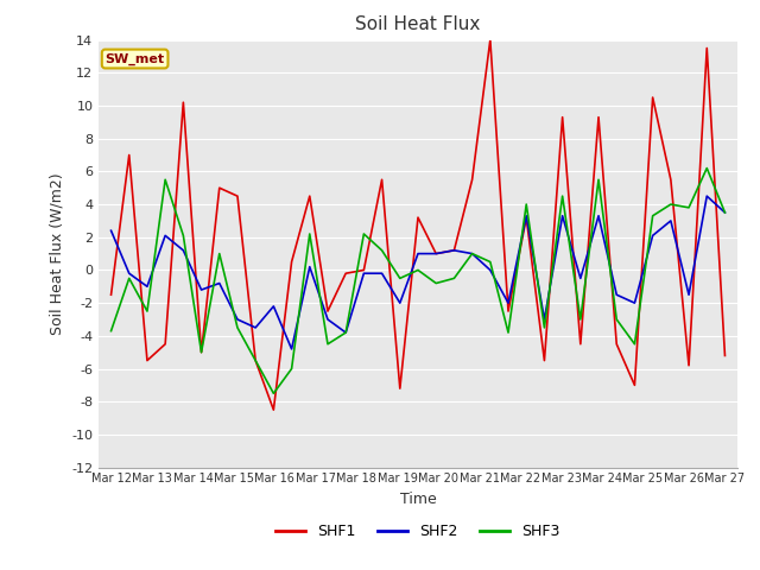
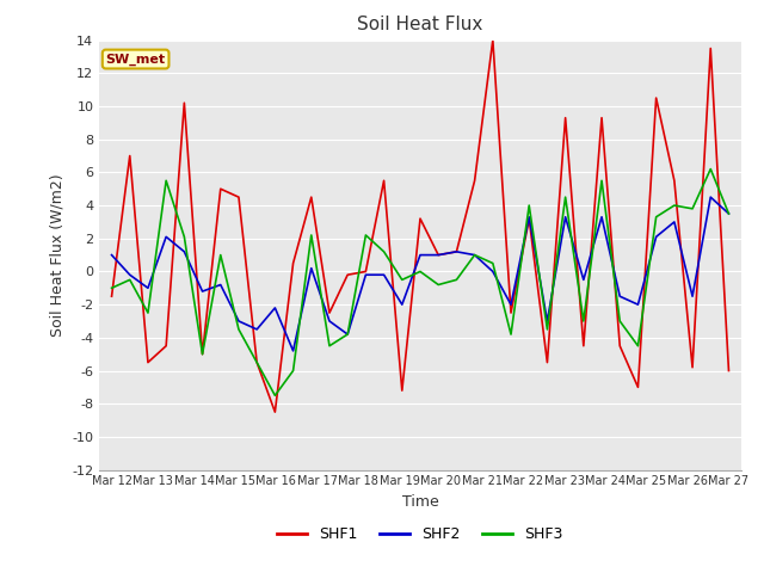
SHF2/Mar 12: 2.4 -> 1.0
SHF3/Mar 12: -3.7 -> -1.0
SHF1/Mar 27: -5.2 -> -6.0
